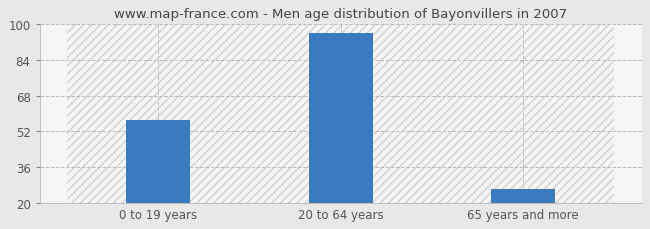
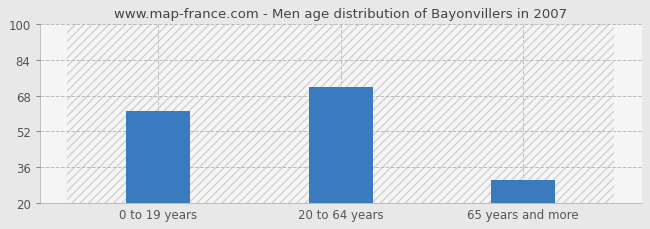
0 to 19 years: 57 -> 61
20 to 64 years: 96 -> 72
65 years and more: 26 -> 30
